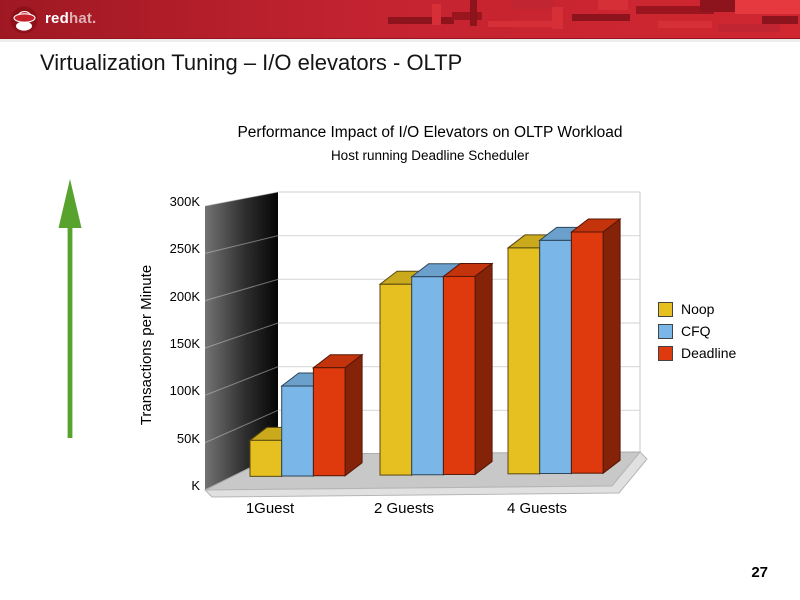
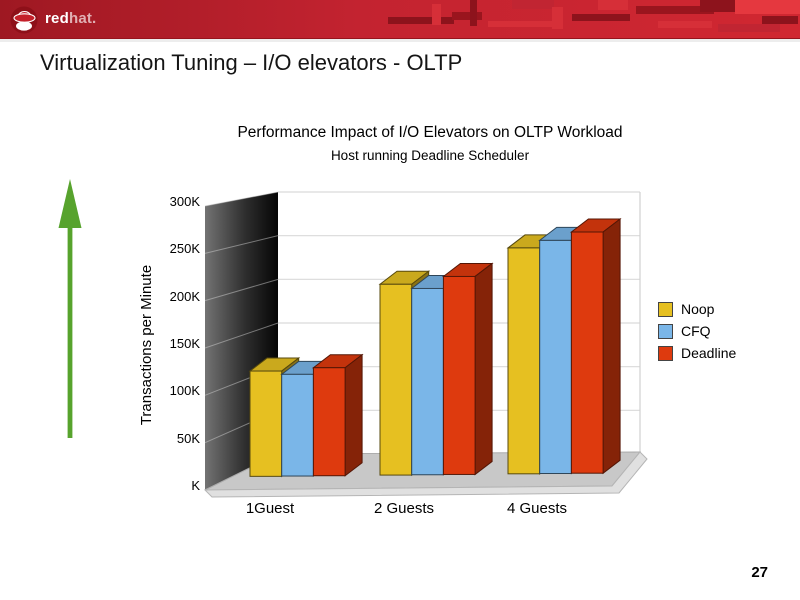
Noop/1Guest: 40K -> 120K
CFQ/1Guest: 100K -> 110K
CFQ/2 Guests: 220K -> 210K
